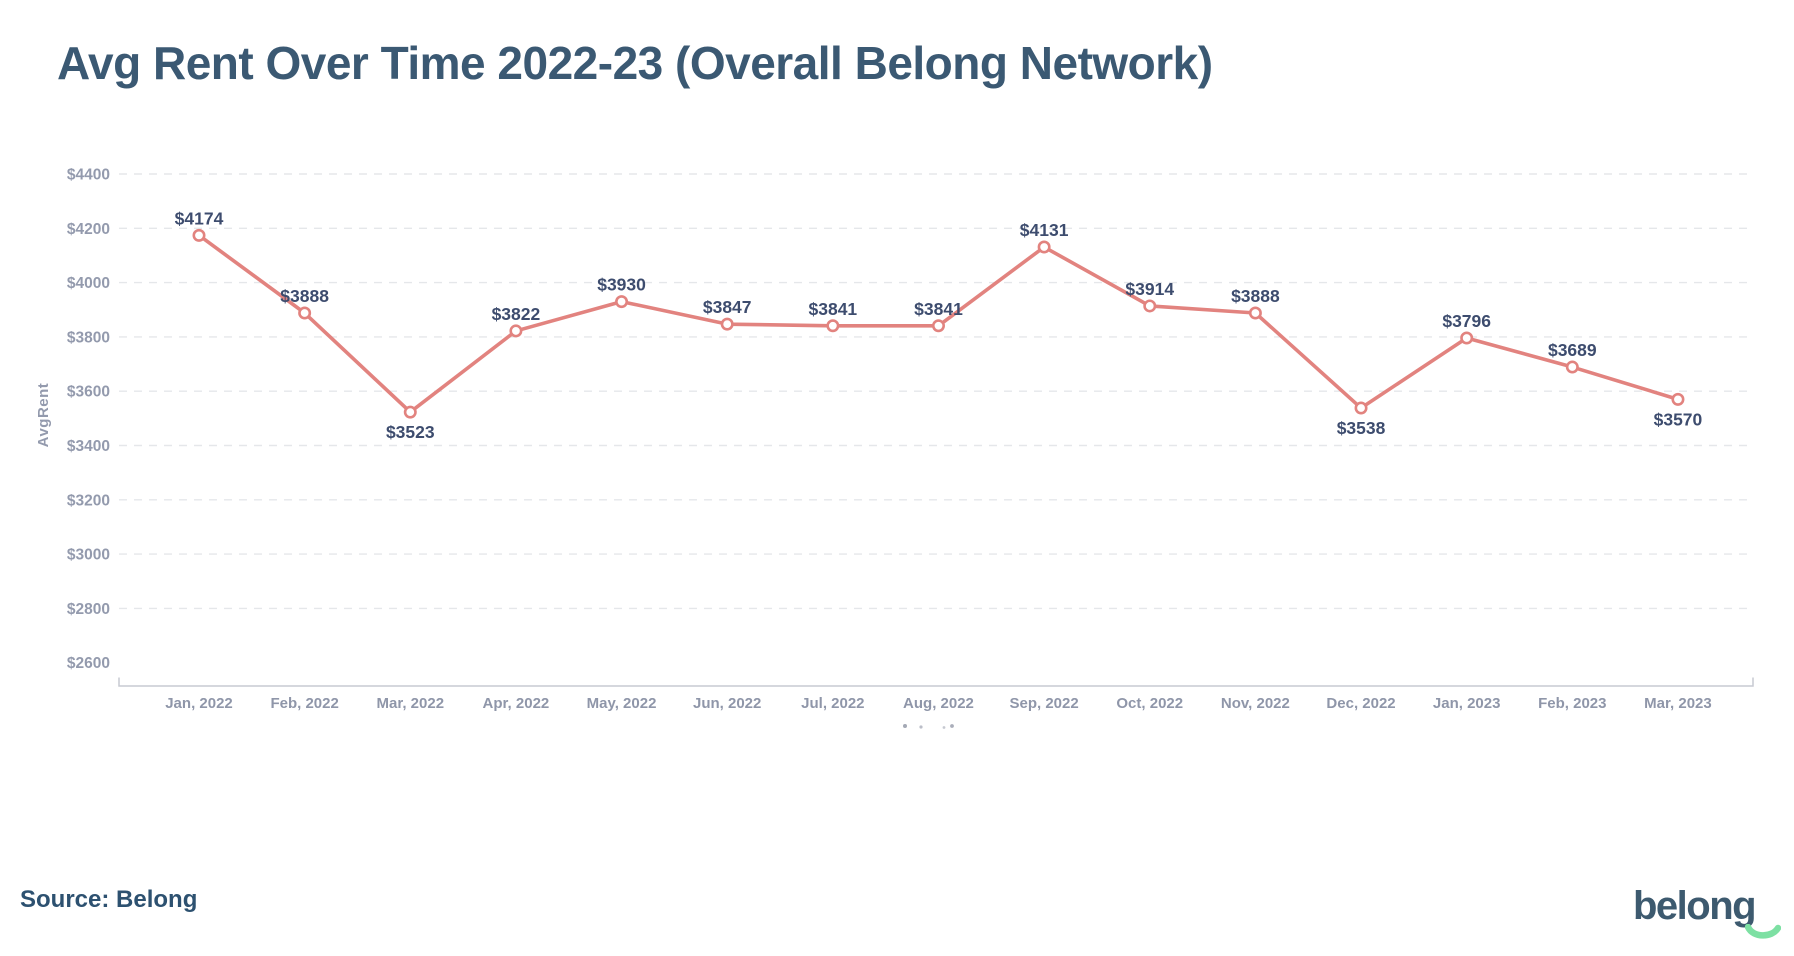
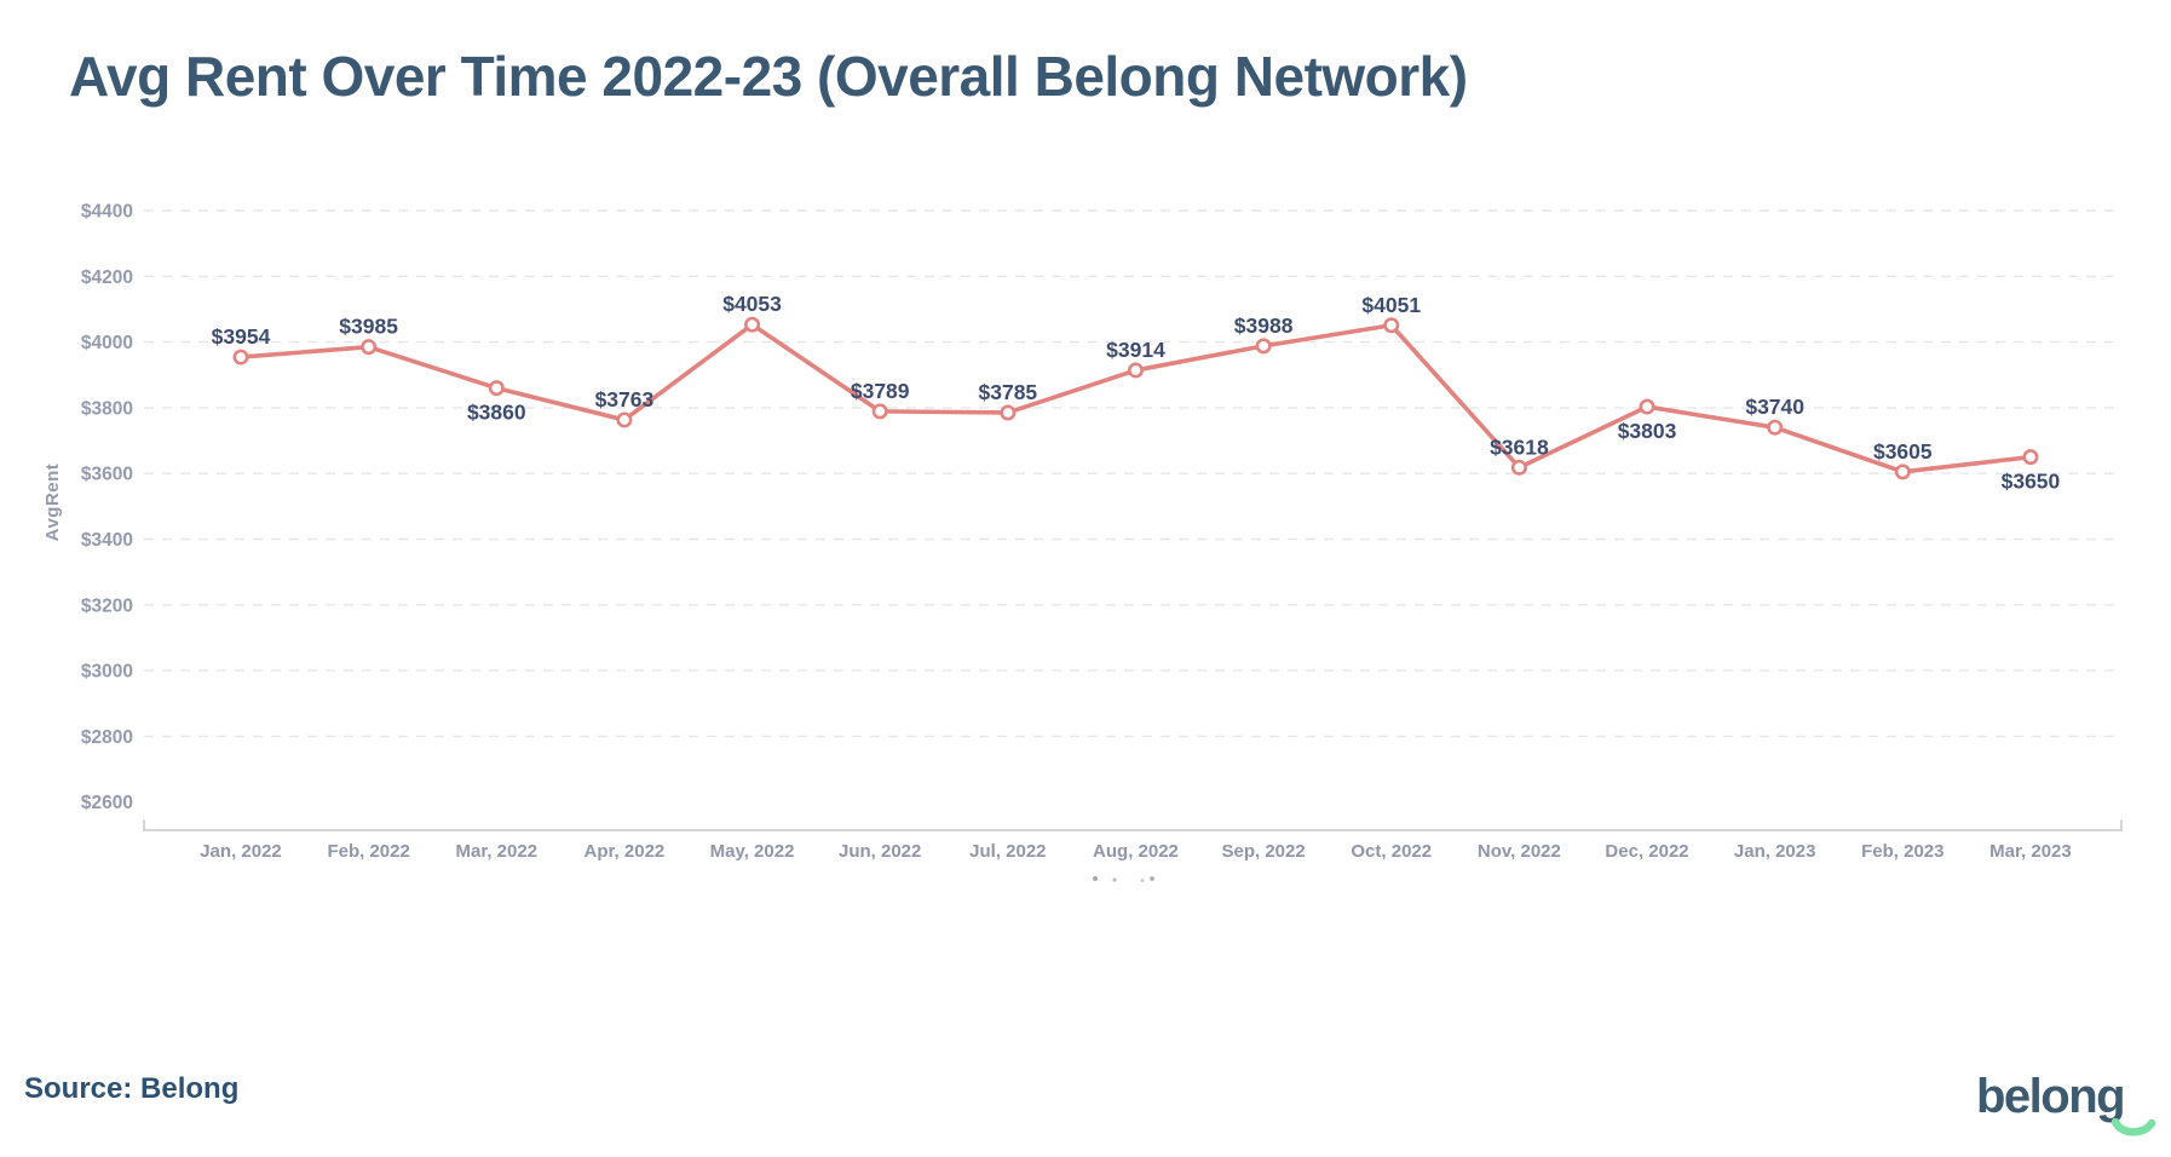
Jan, 2022: $4174 -> $3954
Feb, 2022: $3888 -> $3985
Mar, 2022: $3523 -> $3860
Apr, 2022: $3822 -> $3763
May, 2022: $3930 -> $4053
Jun, 2022: $3847 -> $3789
Jul, 2022: $3841 -> $3785
Aug, 2022: $3841 -> $3914
Sep, 2022: $4131 -> $3988
Oct, 2022: $3914 -> $4051
Nov, 2022: $3888 -> $3618
Dec, 2022: $3538 -> $3803
Jan, 2023: $3796 -> $3740
Feb, 2023: $3689 -> $3605
Mar, 2023: $3570 -> $3650
